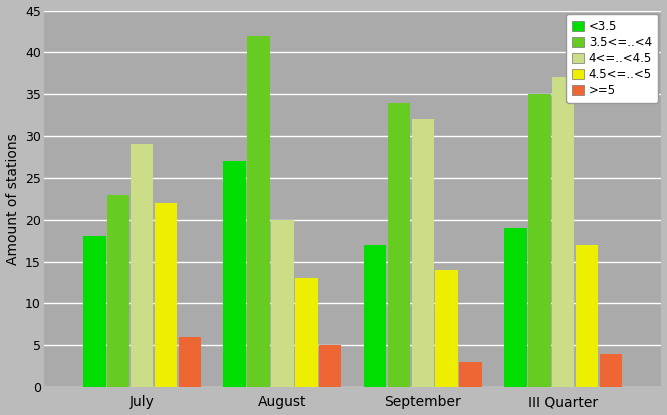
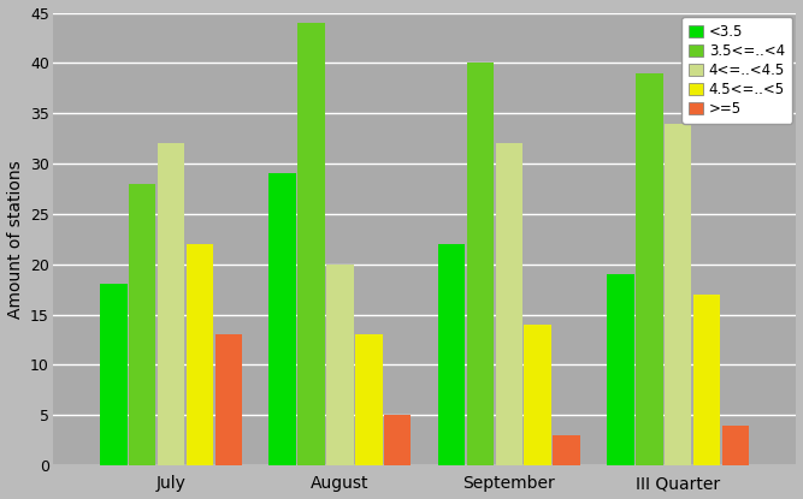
3.5<=..<4/July: 23 -> 28
4<=..<4.5/July: 29 -> 32
>=5/July: 6 -> 13
<3.5/August: 27 -> 29
3.5<=..<4/August: 42 -> 44
<3.5/September: 17 -> 22
3.5<=..<4/September: 34 -> 40
3.5<=..<4/III Quarter: 35 -> 39
4<=..<4.5/III Quarter: 37 -> 34
